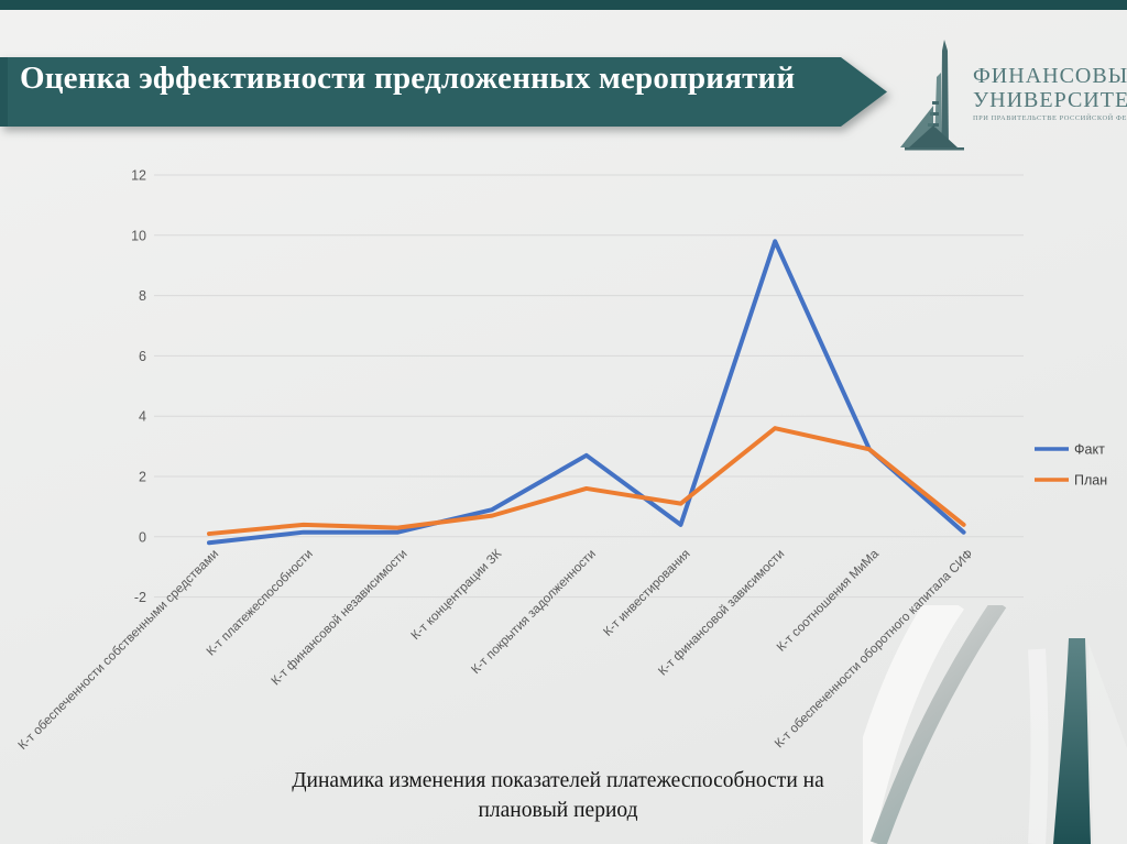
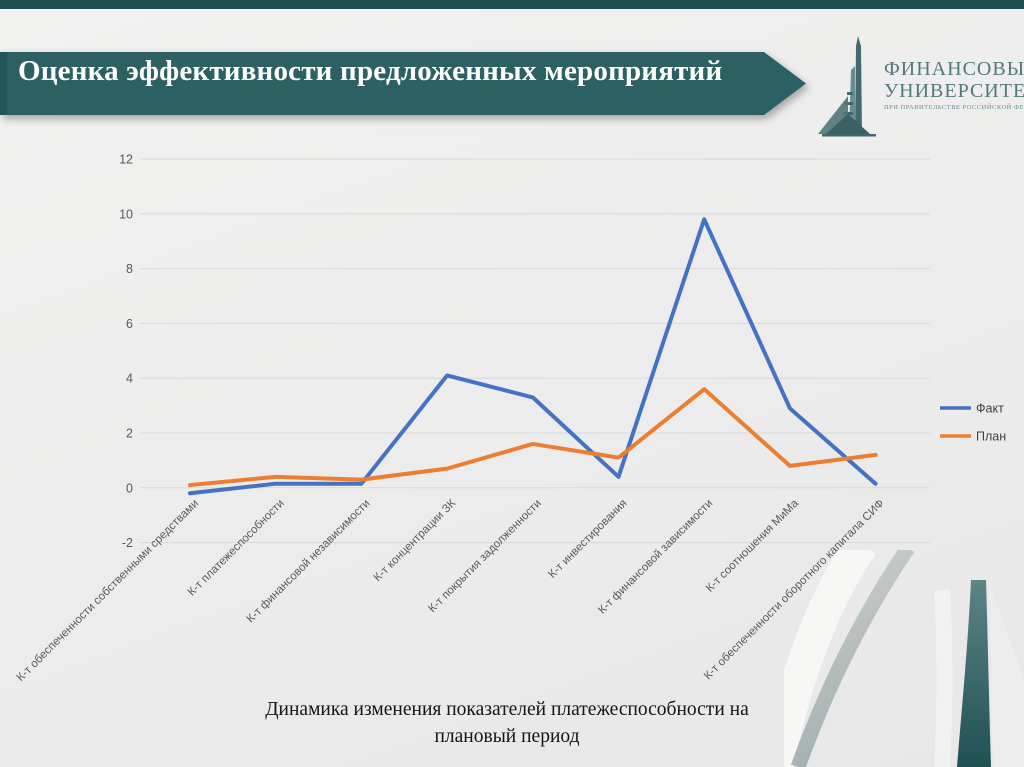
Факт/К-т концентрации ЗК: 0.9 -> 4.1
Факт/К-т покрытия задолженности: 2.7 -> 3.3
План/К-т соотношения МиМа: 2.9 -> 0.8
План/К-т обеспеченности оборотного капитала СИФ: 0.4 -> 1.2
